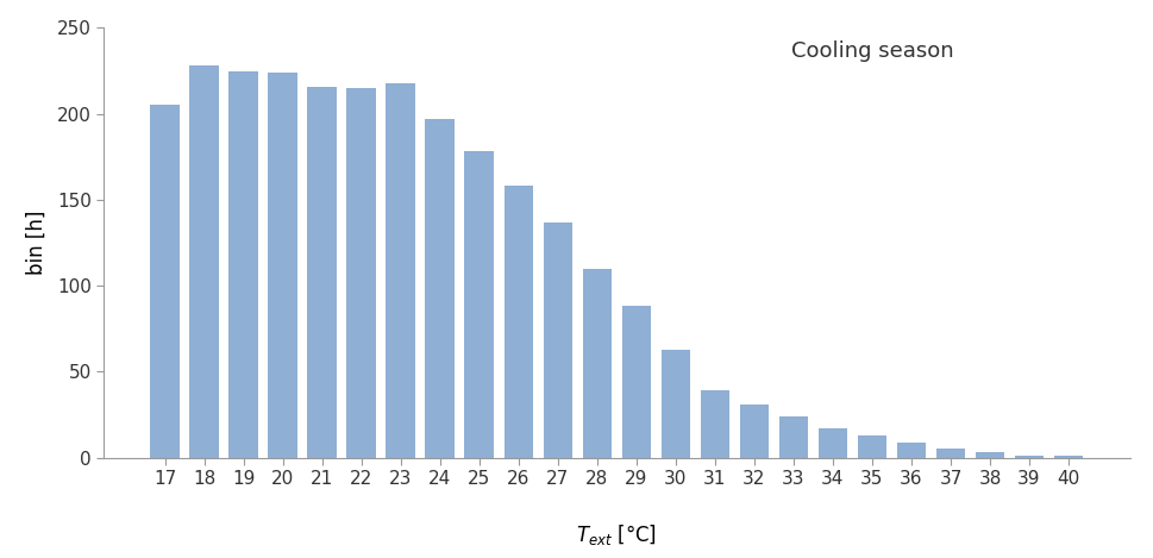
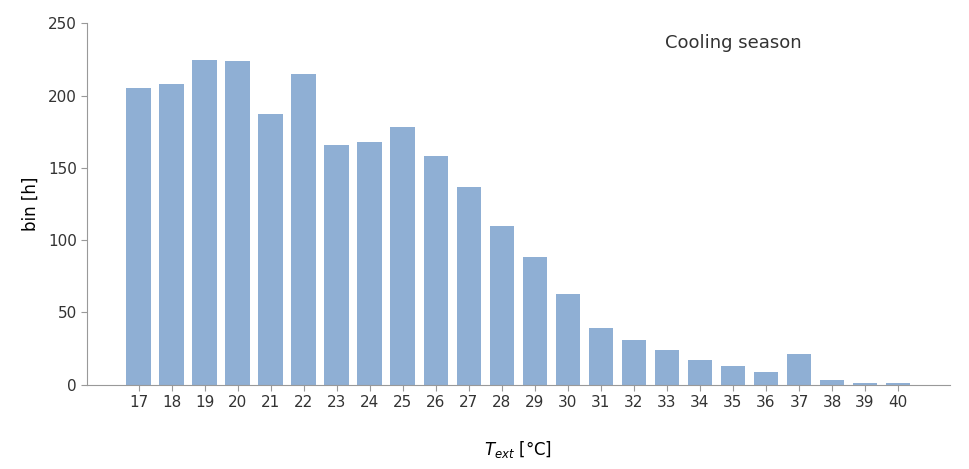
18: 228 -> 208
21: 216 -> 187
23: 218 -> 166
24: 197 -> 168
37: 5 -> 21
